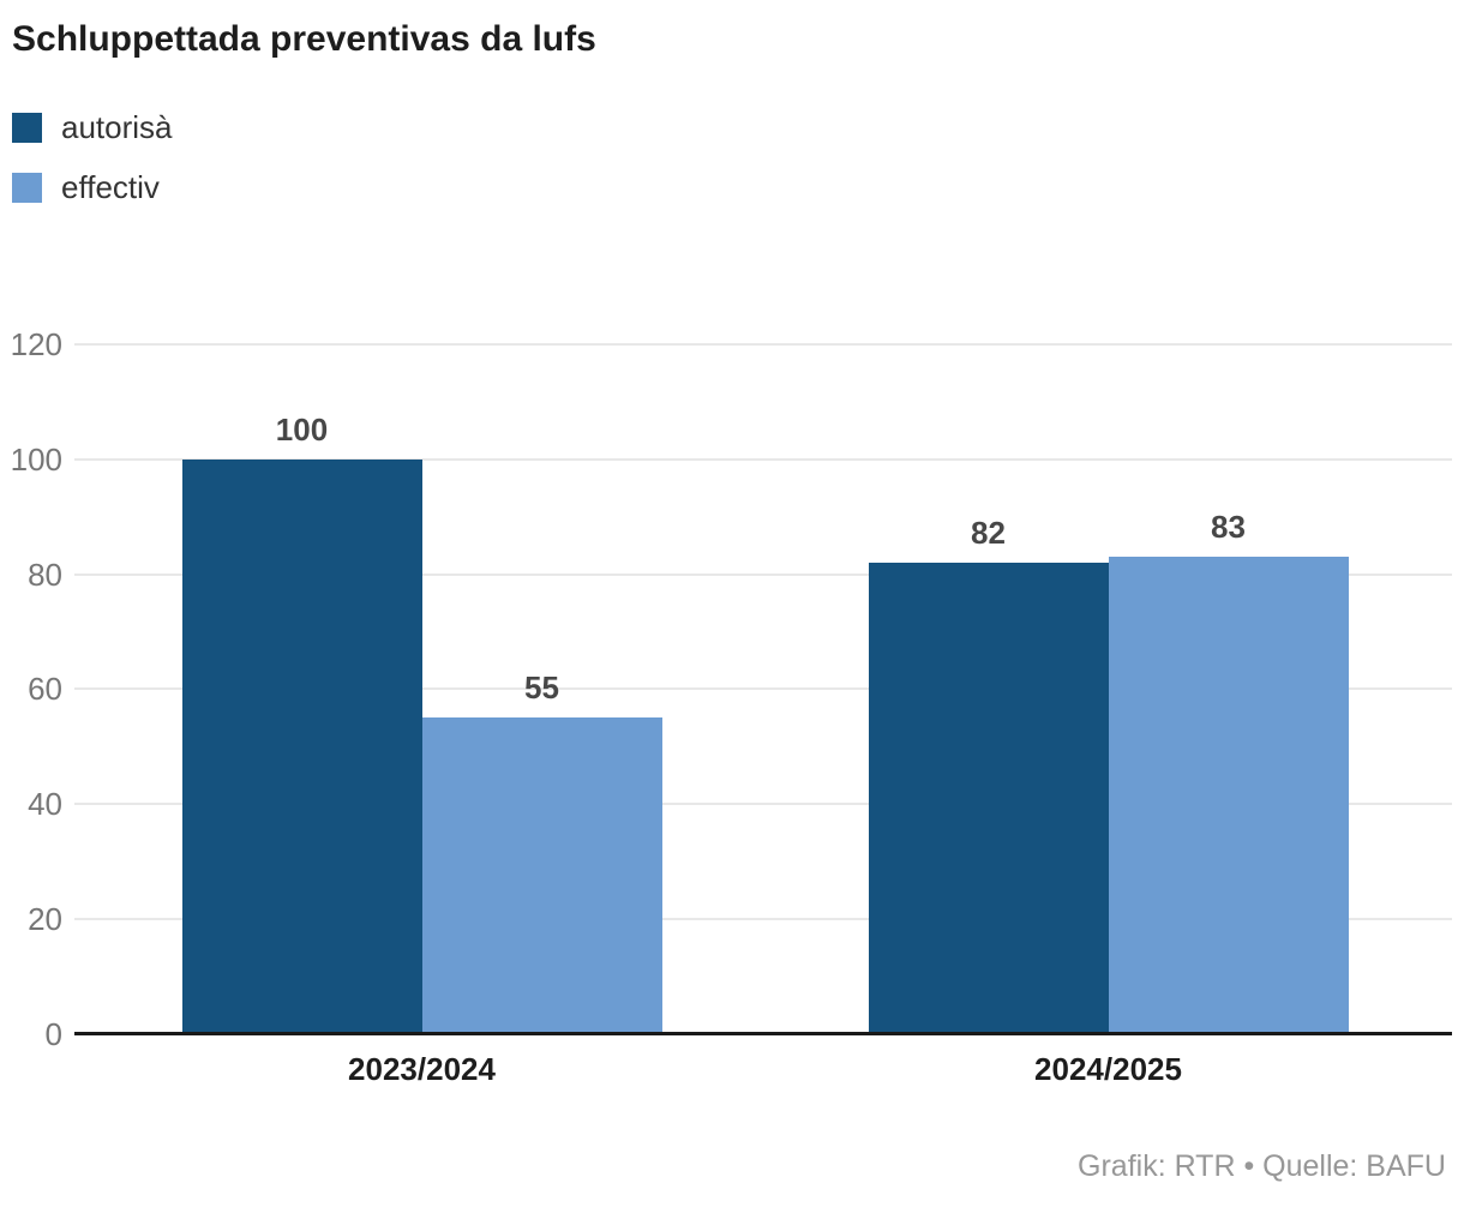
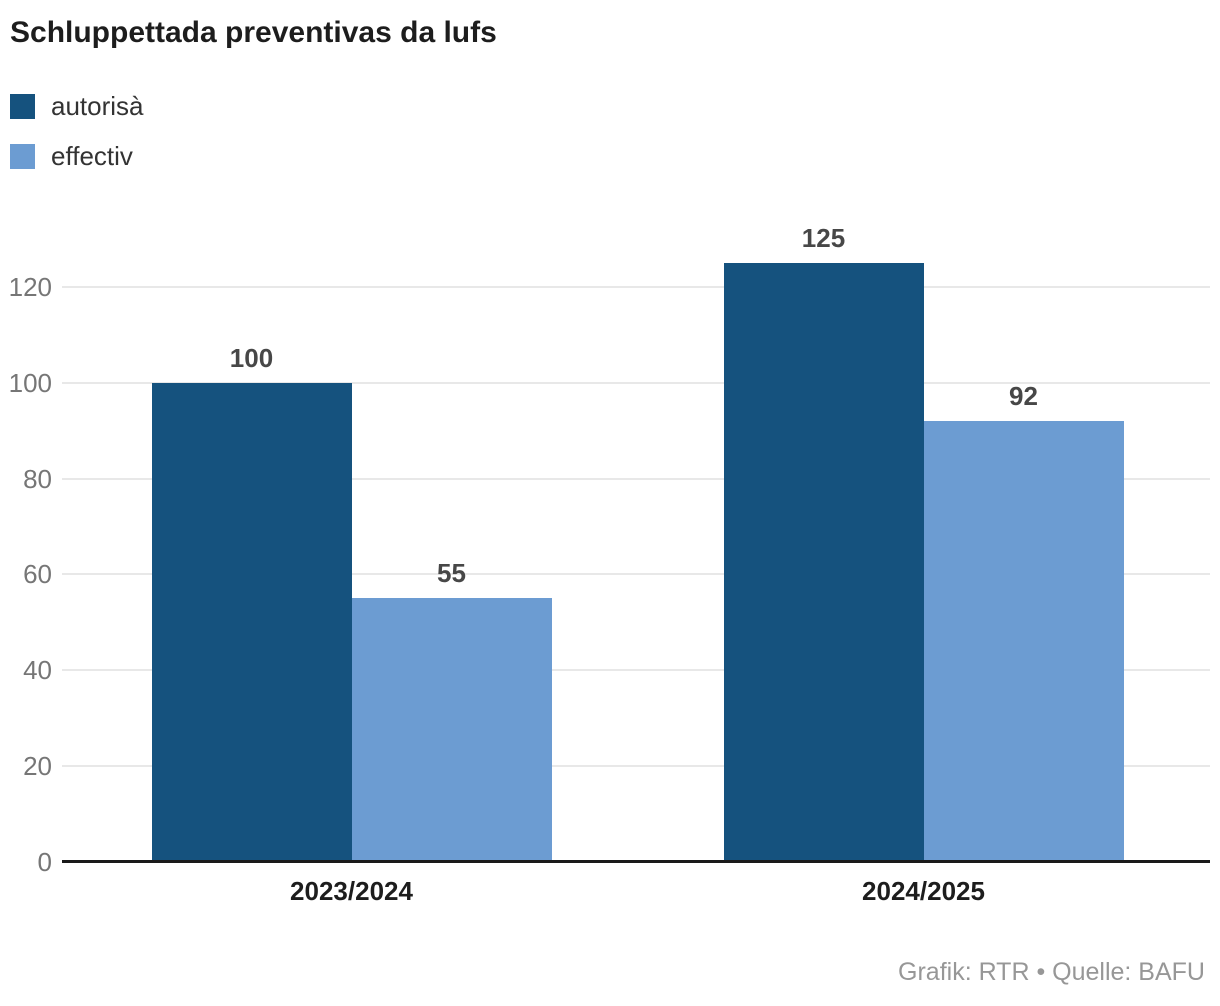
autorisà/2024/2025: 82 -> 125
effectiv/2024/2025: 83 -> 92
